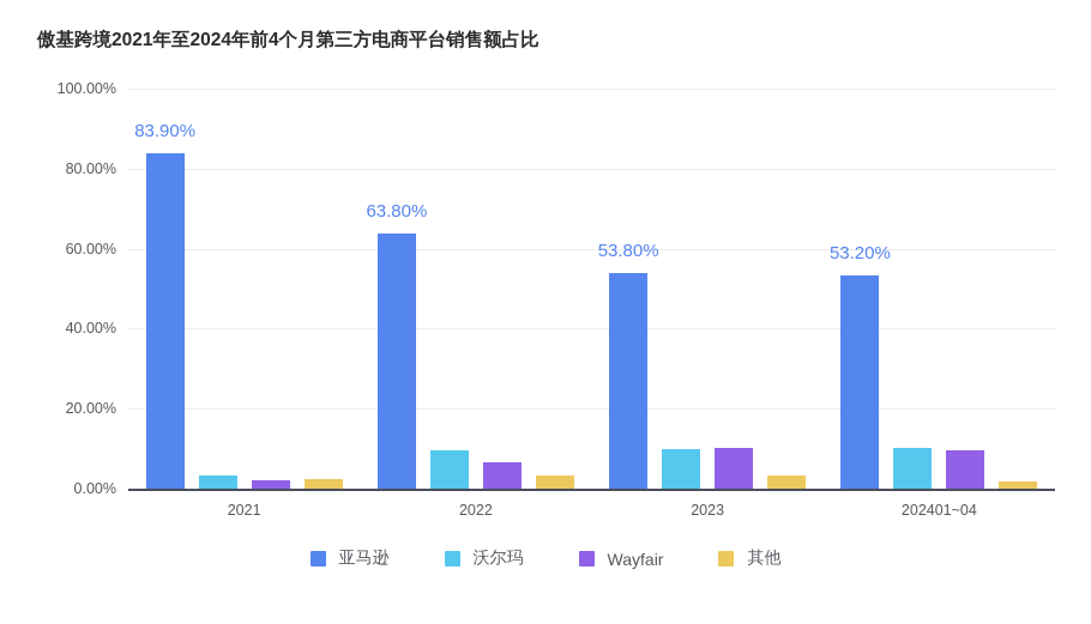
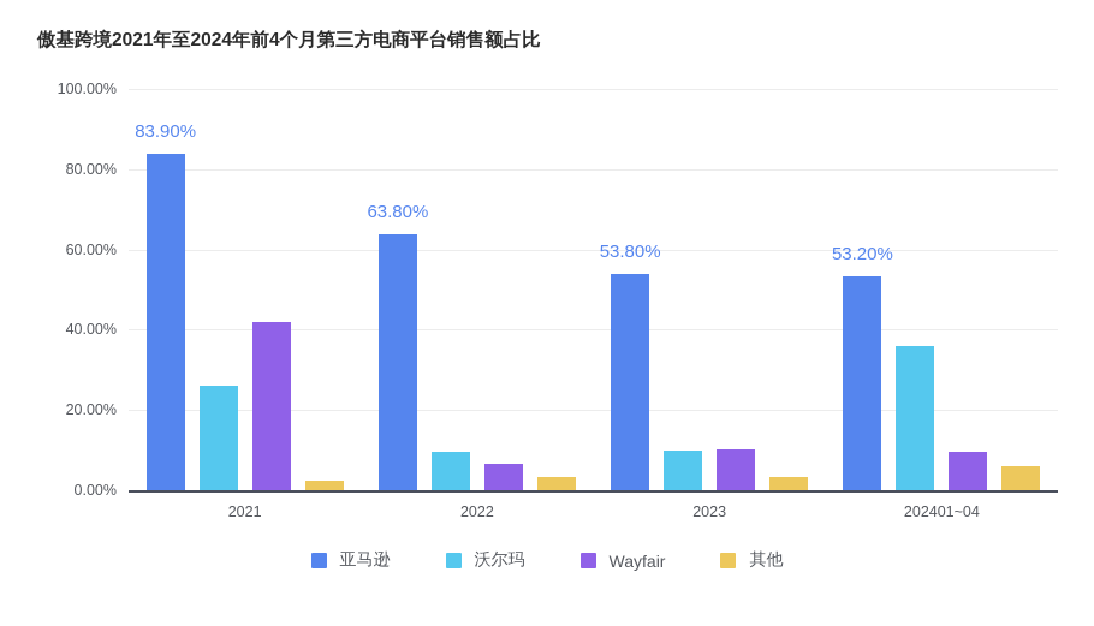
沃尔玛/2021: 3% -> 26%
Wayfair/2021: 2% -> 42%
沃尔玛/202401~04: 10% -> 36%
其他/202401~04: 2% -> 6%
